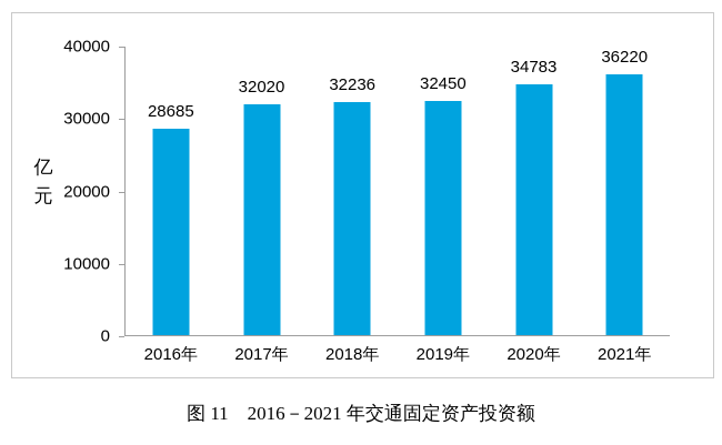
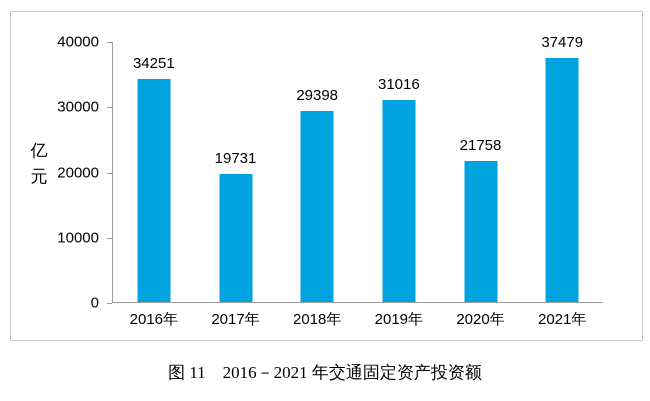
2016年: 28685 -> 34251
2017年: 32020 -> 19731
2018年: 32236 -> 29398
2019年: 32450 -> 31016
2020年: 34783 -> 21758
2021年: 36220 -> 37479
